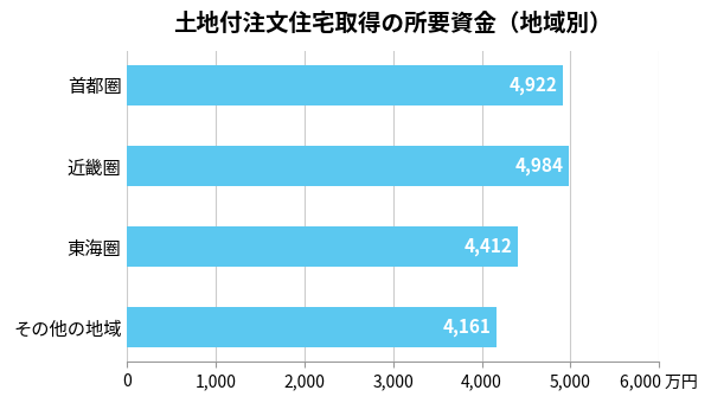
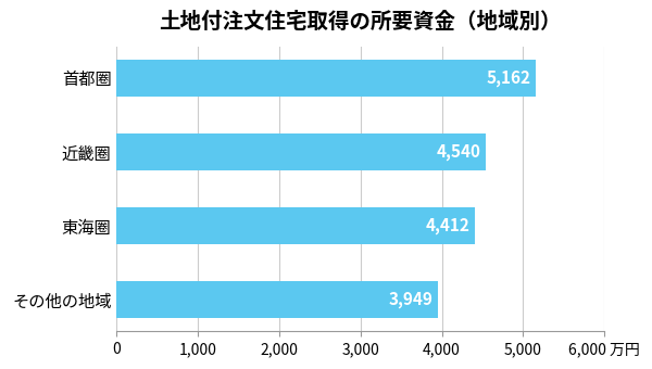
首都圈: 4,922 -> 5,162
近畿圈: 4,984 -> 4,540
その他の地域: 4,161 -> 3,949
